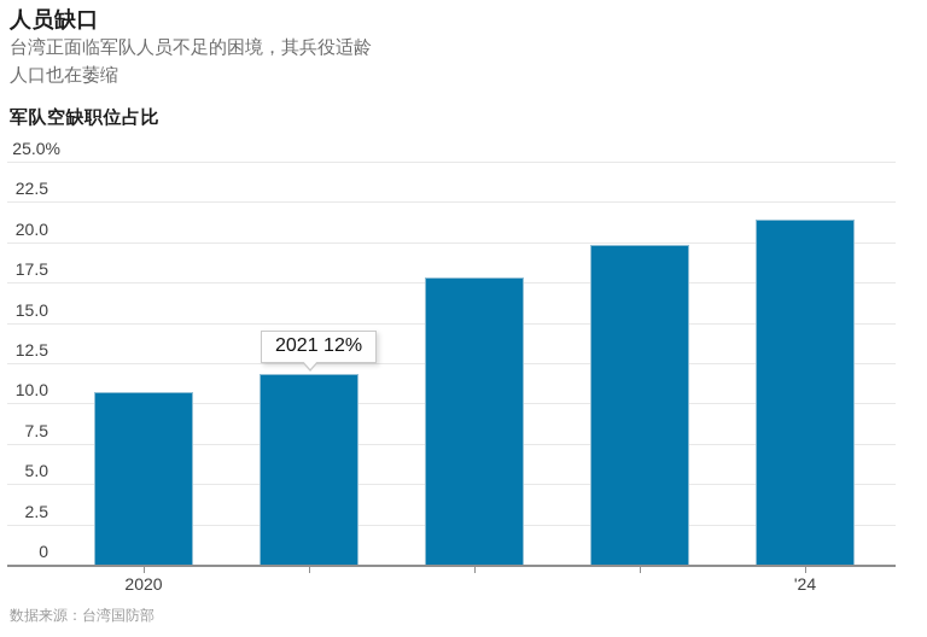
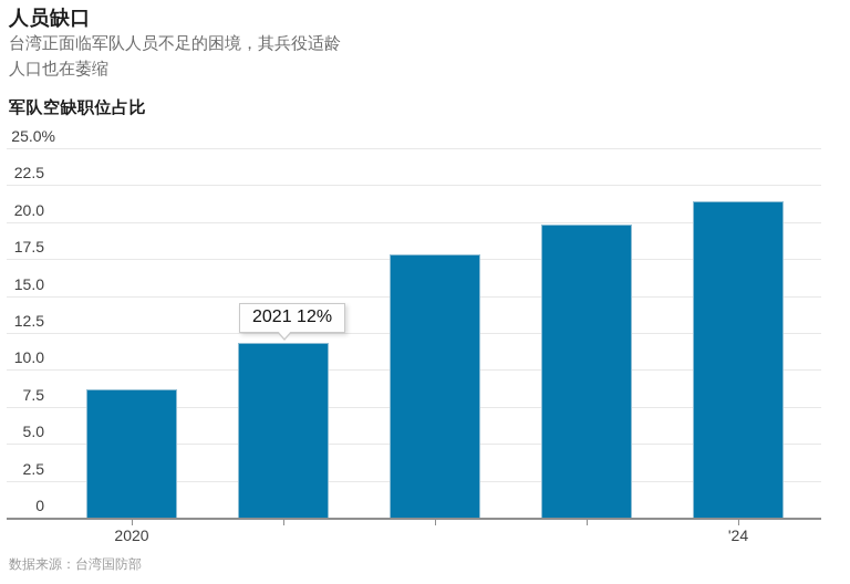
2020: 10.7 -> 8.7
